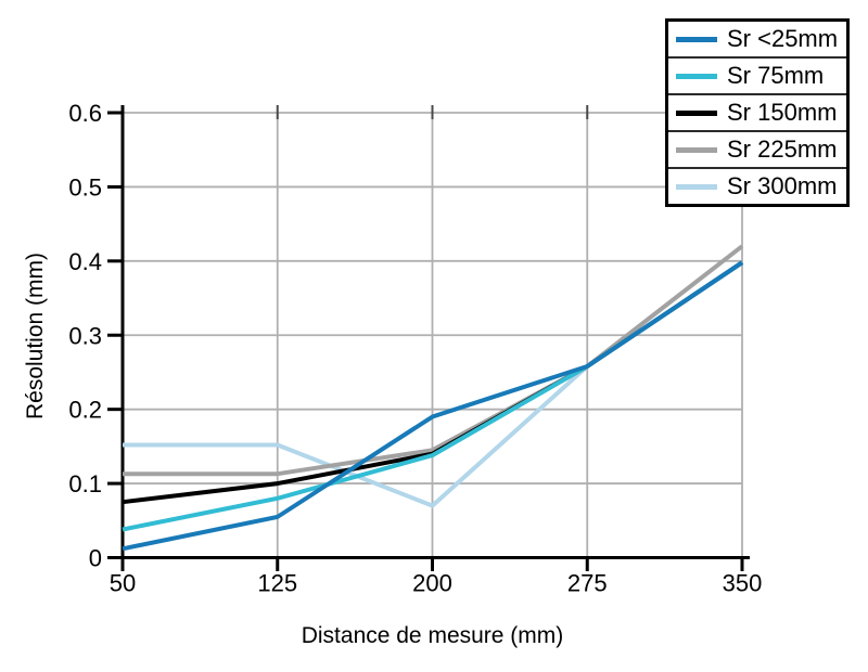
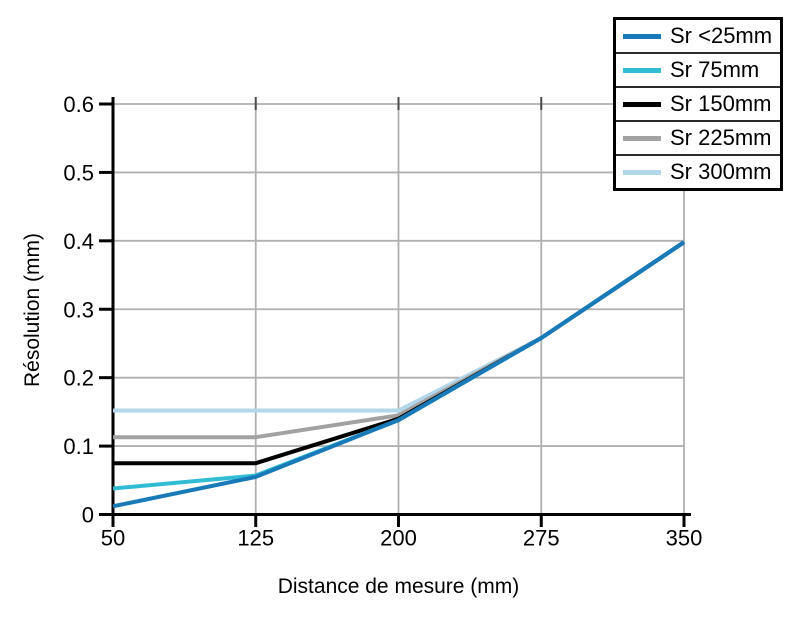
Sr 75mm/125: 0.08 -> 0.06
Sr 150mm/125: 0.10 -> 0.07
Sr <25mm/200: 0.19 -> 0.14
Sr 300mm/200: 0.07 -> 0.15
Sr 225mm/350: 0.42 -> 0.40
